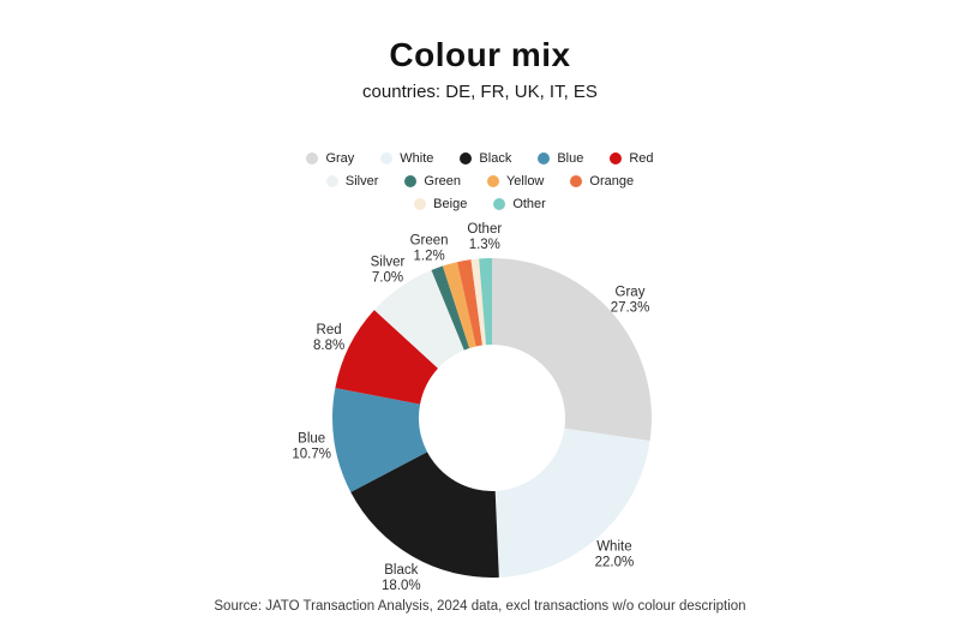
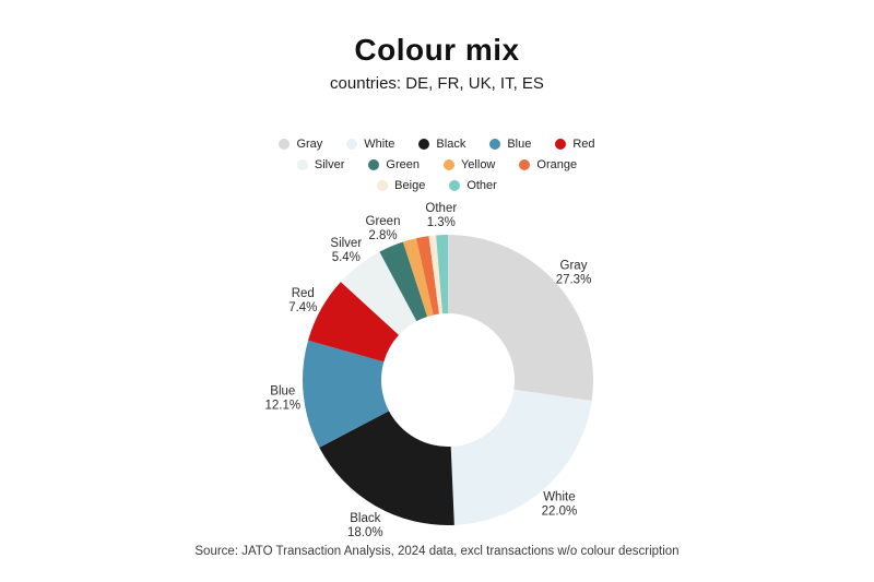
Blue: 10.7% -> 12.1%
Red: 8.8% -> 7.4%
Silver: 7.0% -> 5.4%
Green: 1.2% -> 2.8%
